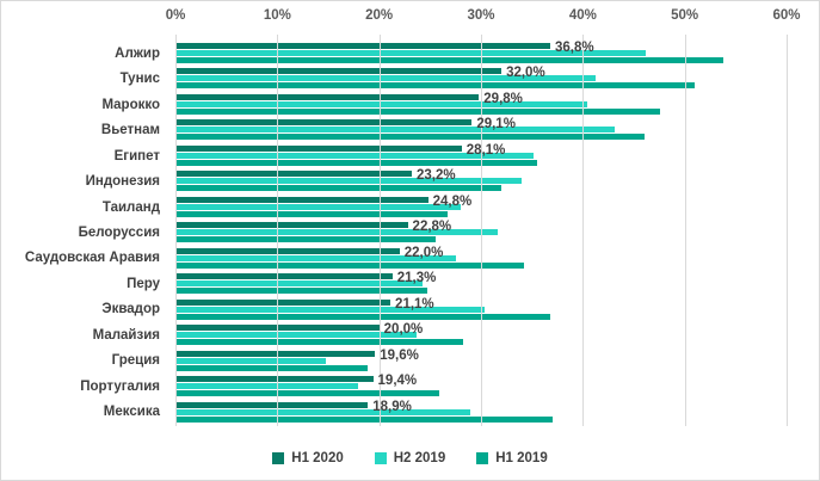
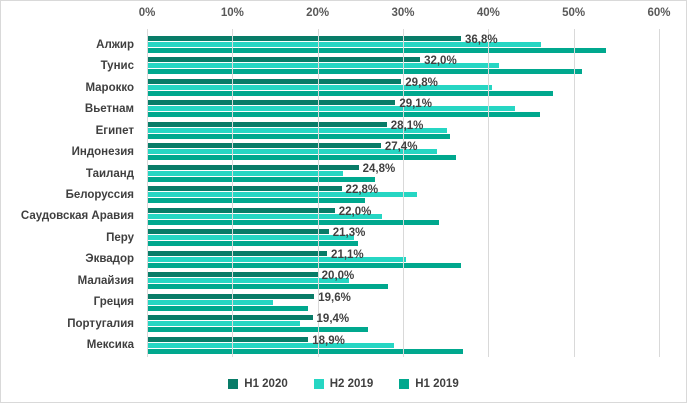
H1 2020/Индонезия: 23,2% -> 27,4%
H1 2019/Индонезия: 32% -> 36%
H2 2019/Таиланд: 28% -> 23%
